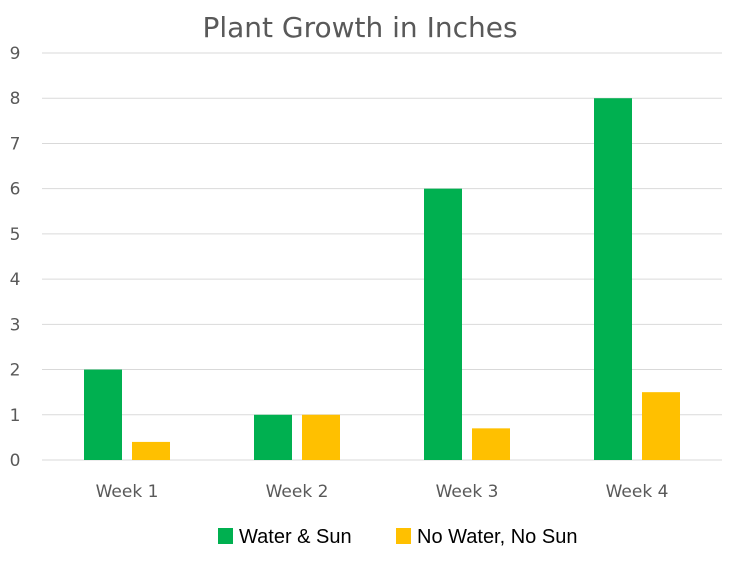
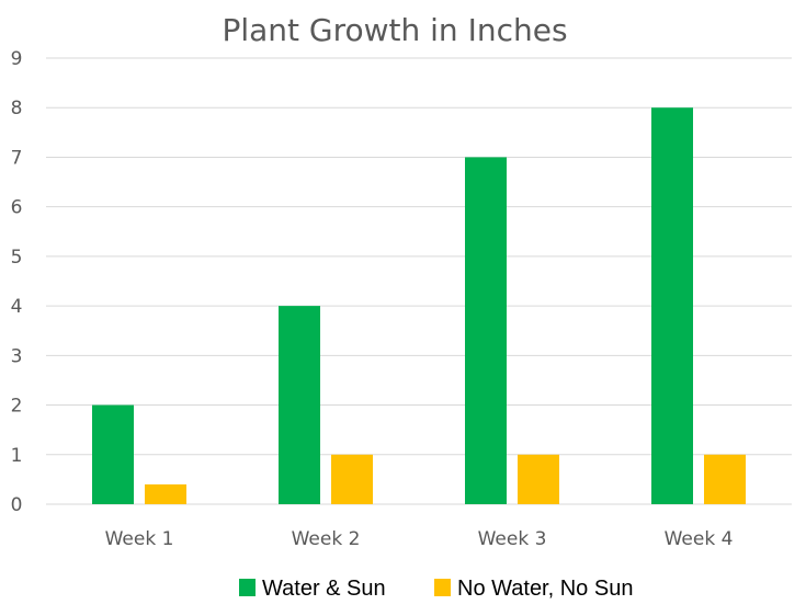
Water & Sun/Week 2: 1 -> 4
Water & Sun/Week 3: 6 -> 7
No Water, No Sun/Week 3: 0.7 -> 1.0
No Water, No Sun/Week 4: 1.5 -> 1.0
